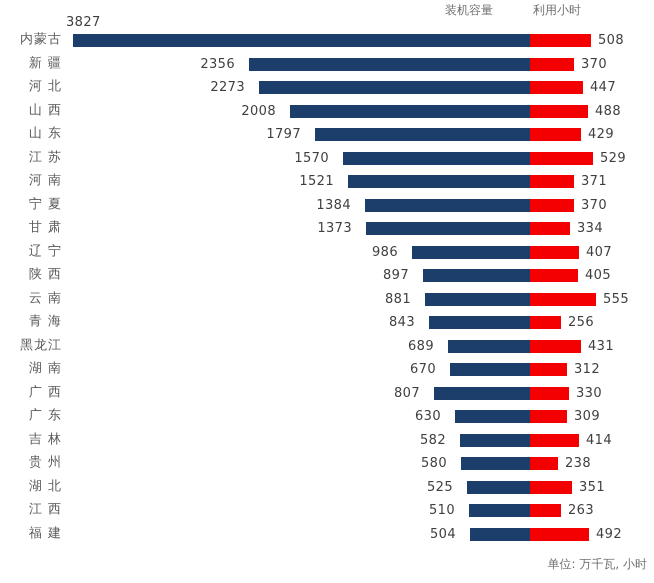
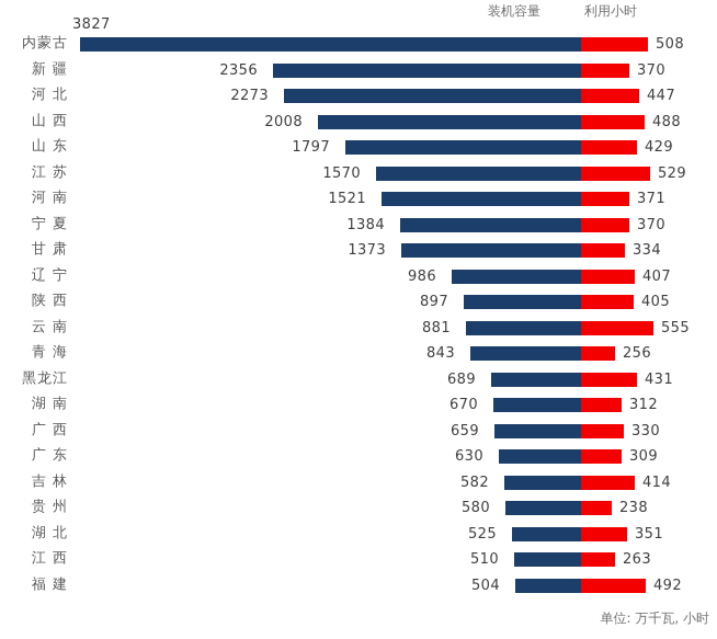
装机容量/广 西: 807 -> 659
